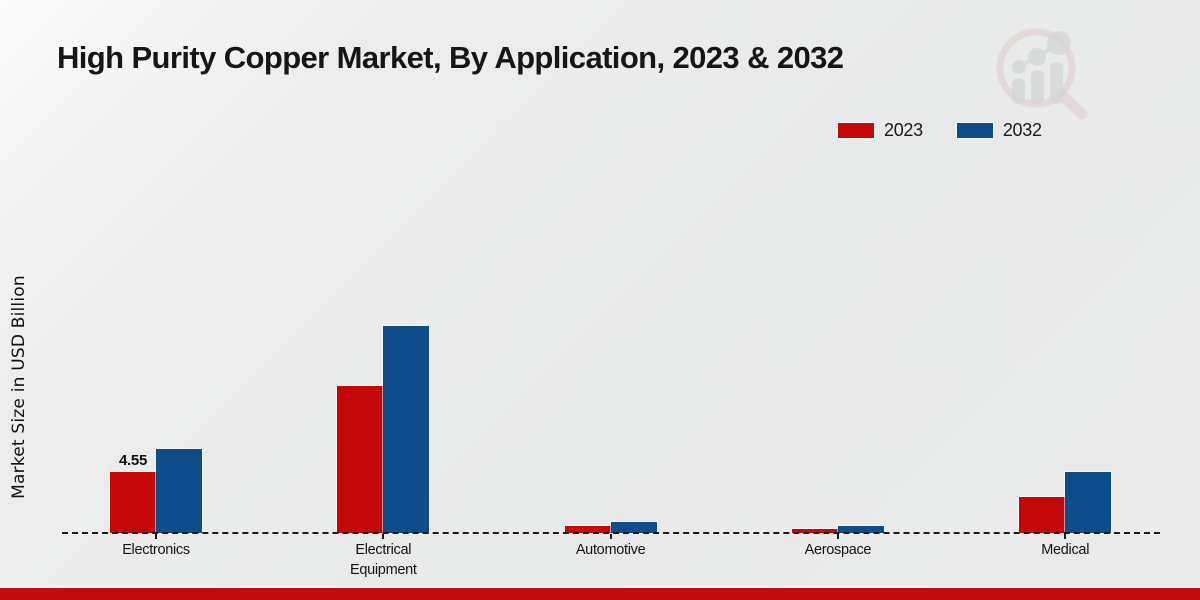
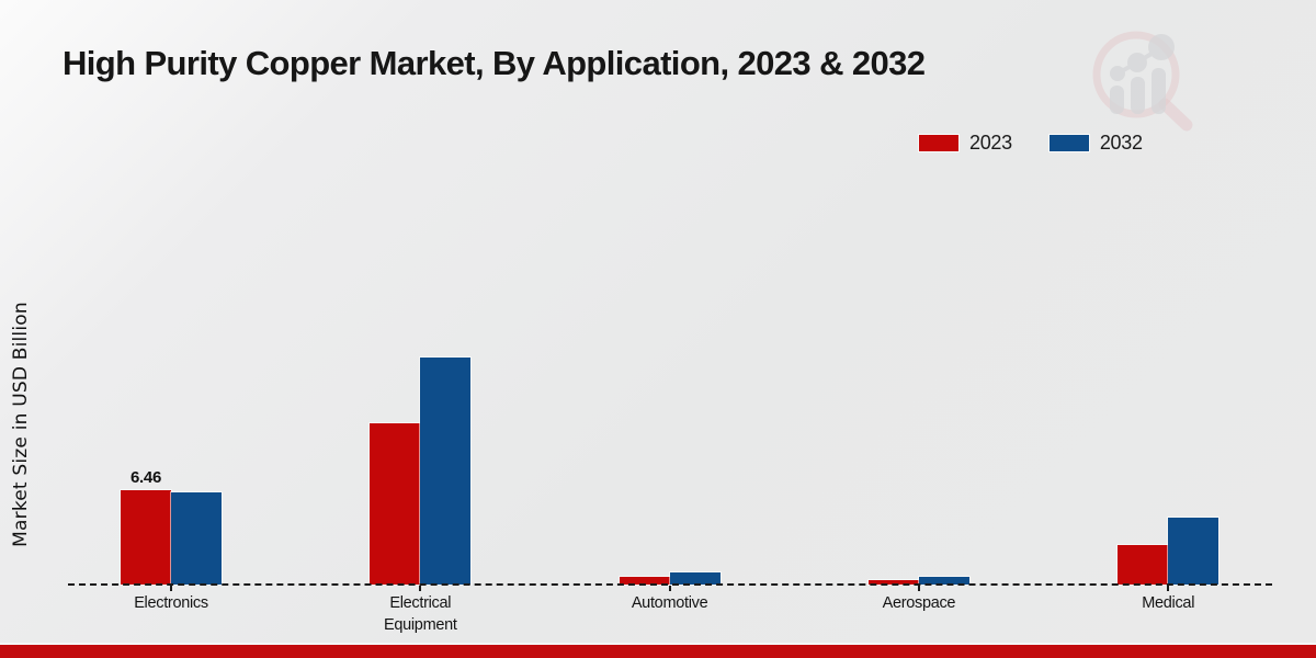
2023/Electronics: 4.55 -> 6.46
